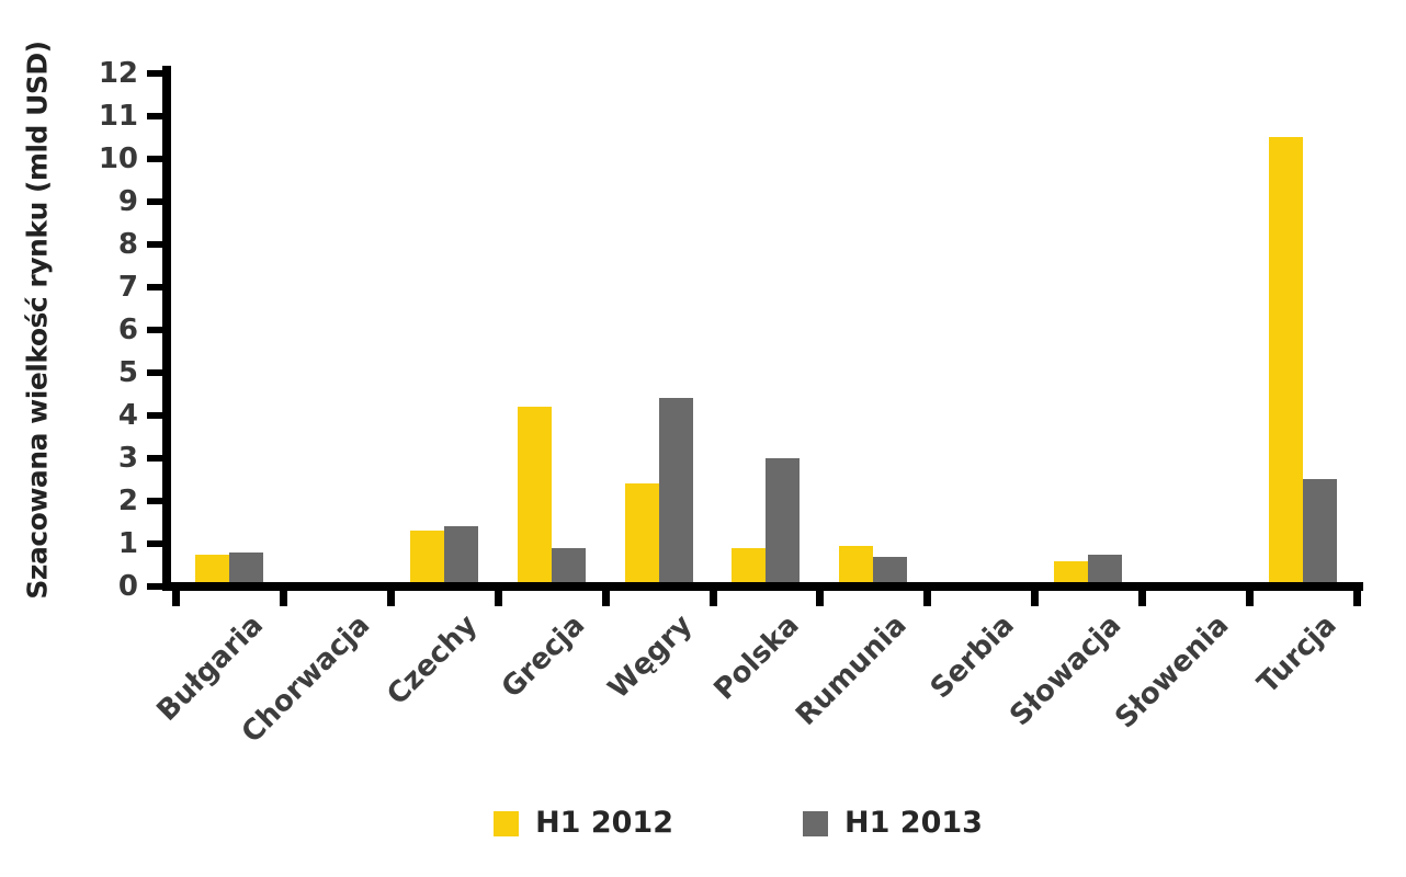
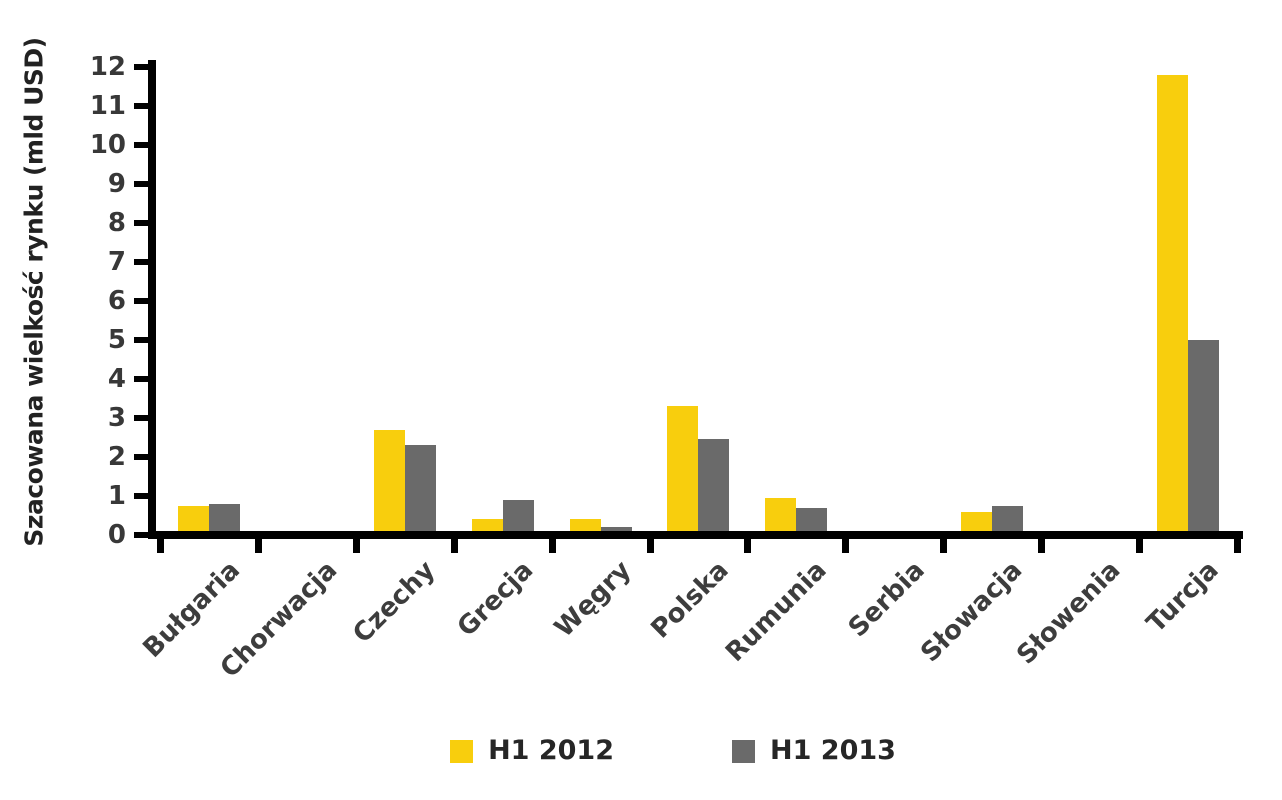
H1 2012/Czechy: 1.3 -> 2.7
H1 2013/Czechy: 1.4 -> 2.3
H1 2012/Grecja: 4.2 -> 0.4
H1 2012/Węgry: 2.4 -> 0.4
H1 2013/Węgry: 4.4 -> 0.2
H1 2012/Polska: 0.9 -> 3.3
H1 2013/Polska: 3.0 -> 2.5
H1 2012/Turcja: 10.5 -> 11.8
H1 2013/Turcja: 2.5 -> 5.0
